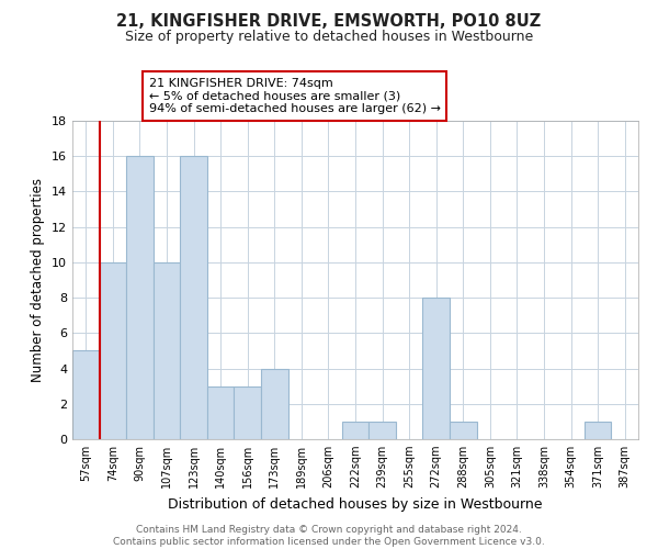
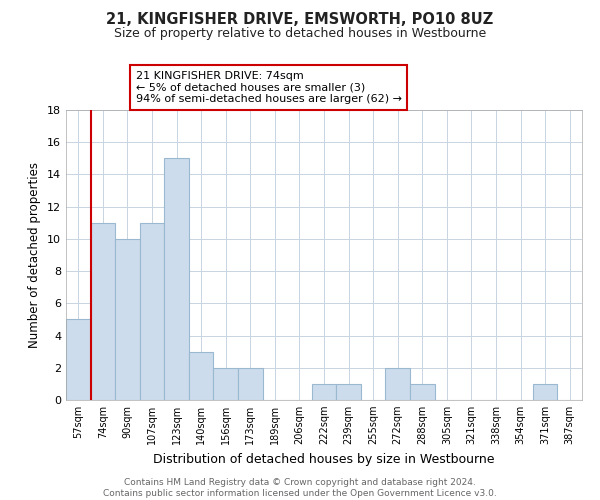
74sqm: 10 -> 11
90sqm: 16 -> 10
107sqm: 10 -> 11
123sqm: 16 -> 15
156sqm: 3 -> 2
173sqm: 4 -> 2
272sqm: 8 -> 2
